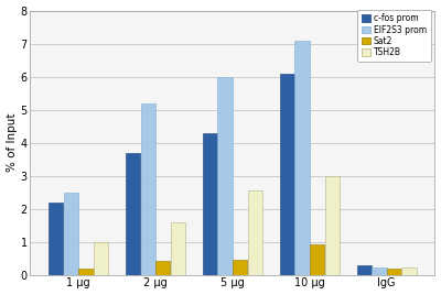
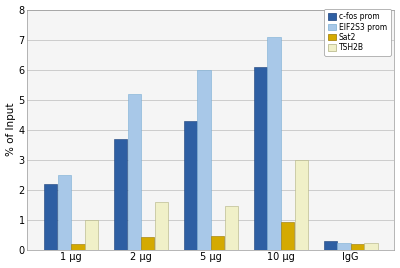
TSH2B/5 μg: 2.55 -> 1.45
